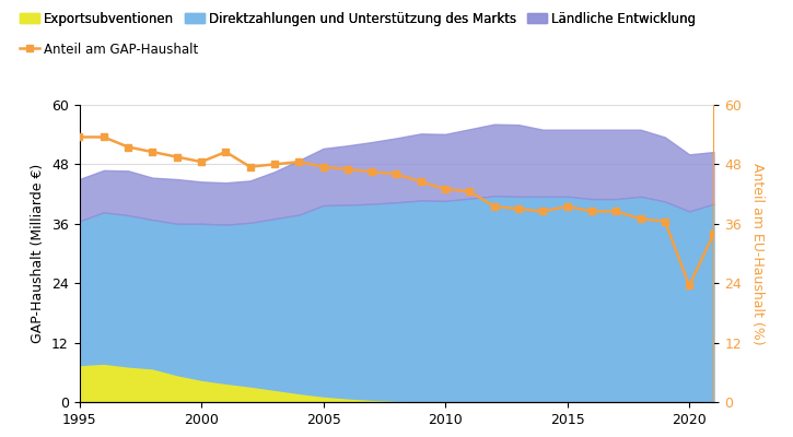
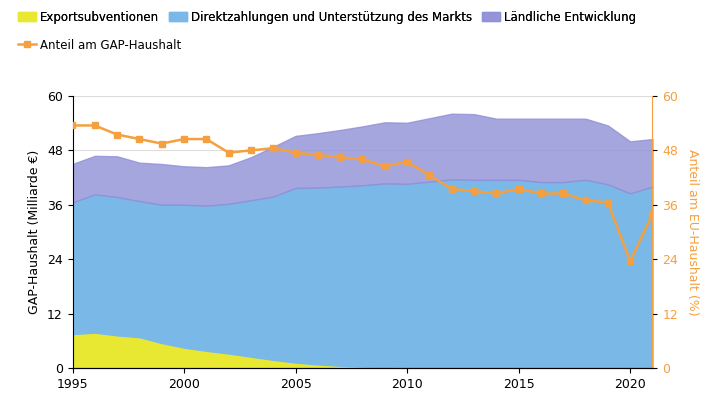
Anteil am GAP-Haushalt/2000: 48.5 -> 50.5
Anteil am GAP-Haushalt/2010: 43.0 -> 45.5
